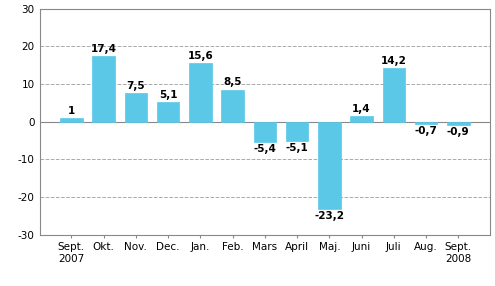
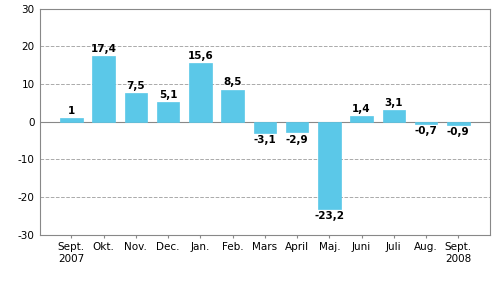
Mars: -5,4 -> -3,1
April: -5,1 -> -2,9
Juli: 14,2 -> 3,1
